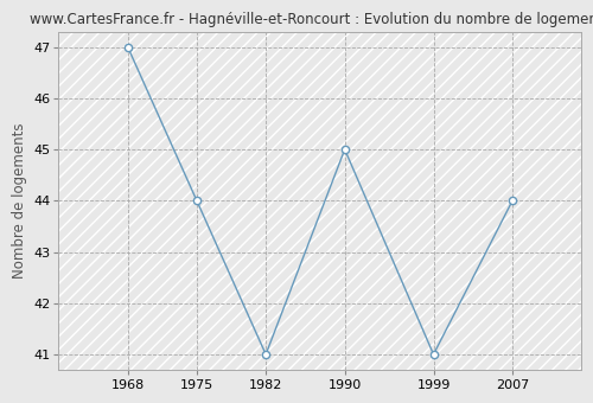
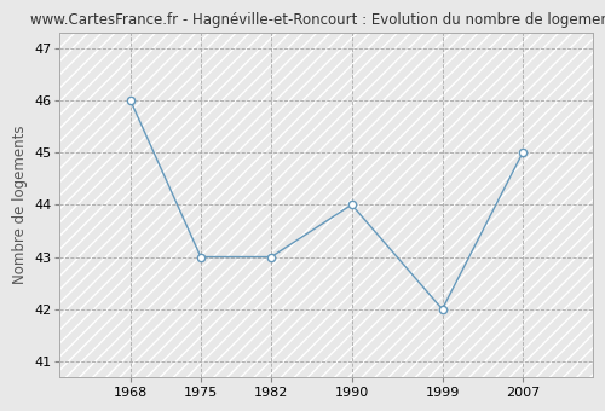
1968: 47 -> 46
1975: 44 -> 43
1982: 41 -> 43
1990: 45 -> 44
1999: 41 -> 42
2007: 44 -> 45
